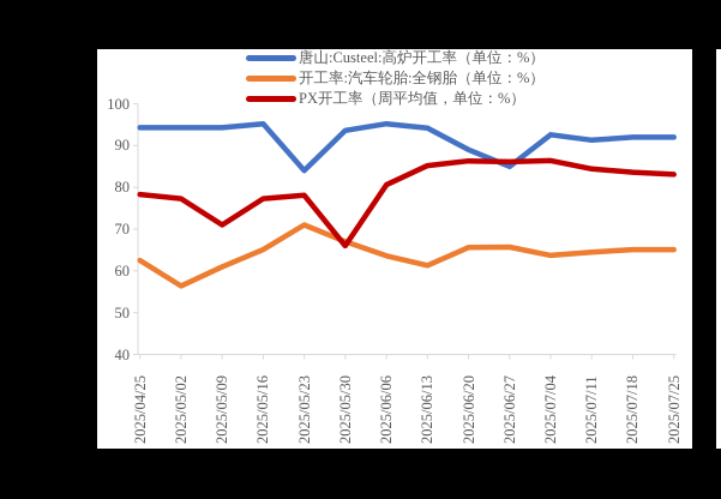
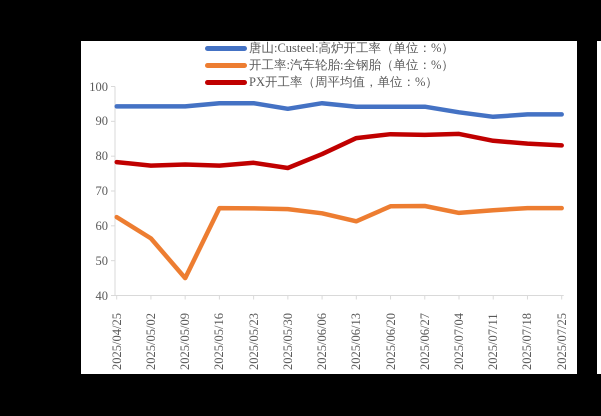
开工率:汽车轮胎:全钢胎（单位：%）/2025/05/09: 61 -> 45
PX开工率（周平均值，单位：%）/2025/05/09: 71 -> 78
唐山:Custeel:高炉开工率（单位：%）/2025/05/23: 84 -> 95
开工率:汽车轮胎:全钢胎（单位：%）/2025/05/23: 71 -> 65
开工率:汽车轮胎:全钢胎（单位：%）/2025/05/30: 67 -> 65
PX开工率（周平均值，单位：%）/2025/05/30: 66 -> 77
唐山:Custeel:高炉开工率（单位：%）/2025/06/20: 89 -> 94
唐山:Custeel:高炉开工率（单位：%）/2025/06/27: 85 -> 94
